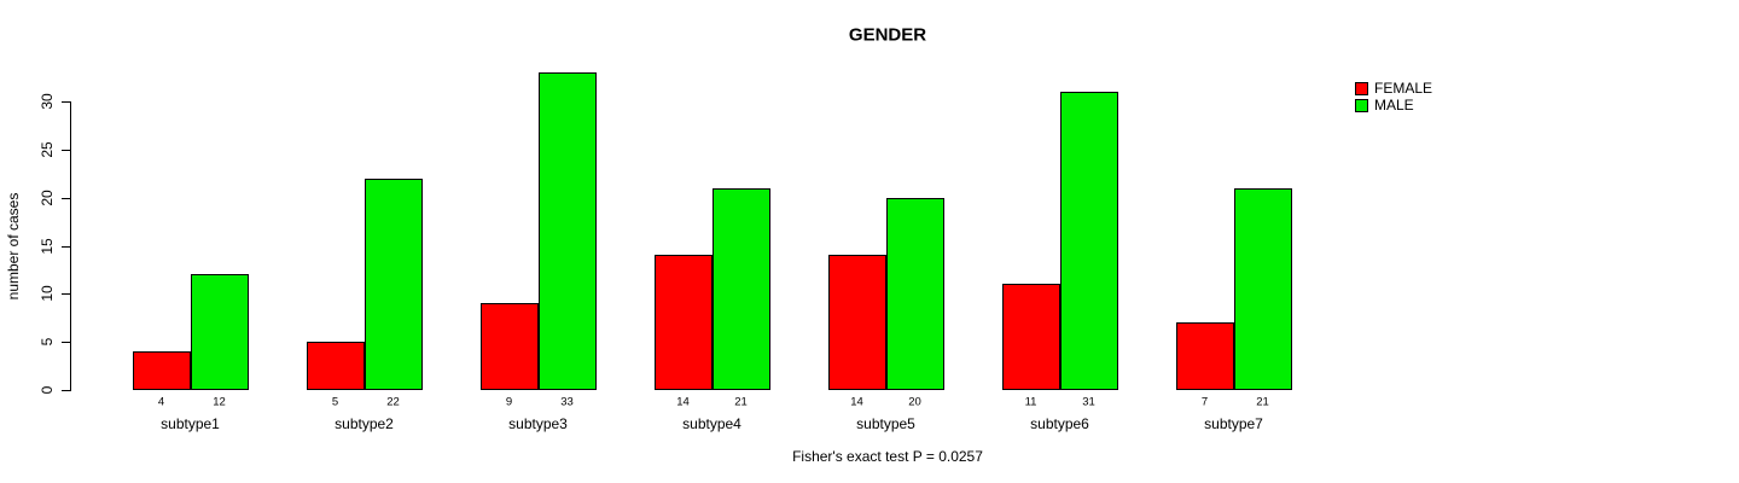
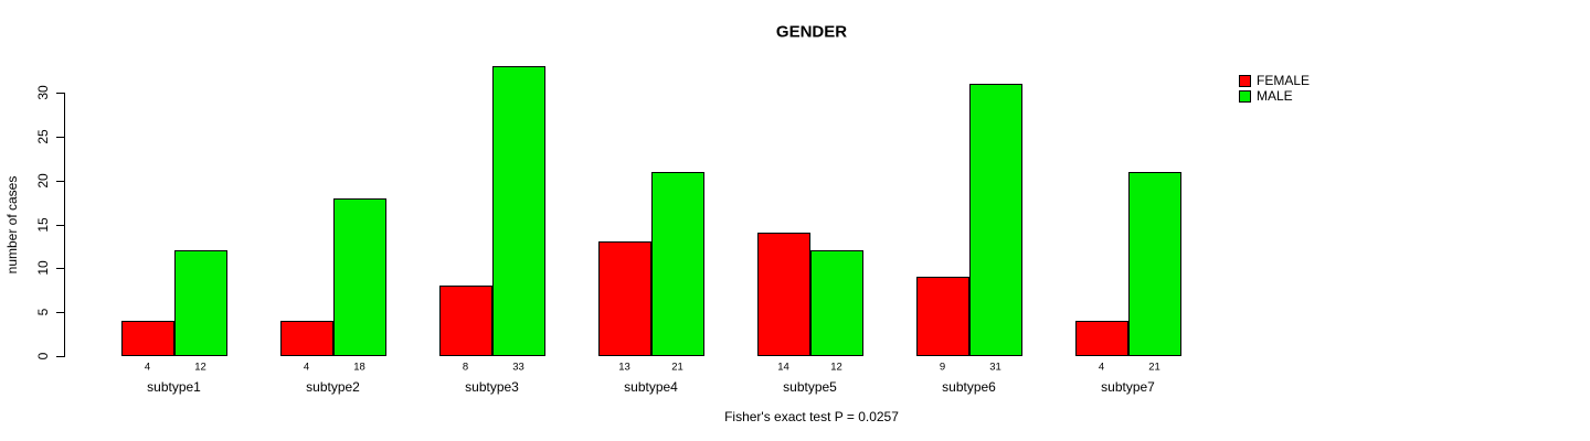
FEMALE/subtype2: 5 -> 4
MALE/subtype2: 22 -> 18
FEMALE/subtype3: 9 -> 8
FEMALE/subtype4: 14 -> 13
MALE/subtype5: 20 -> 12
FEMALE/subtype6: 11 -> 9
FEMALE/subtype7: 7 -> 4
